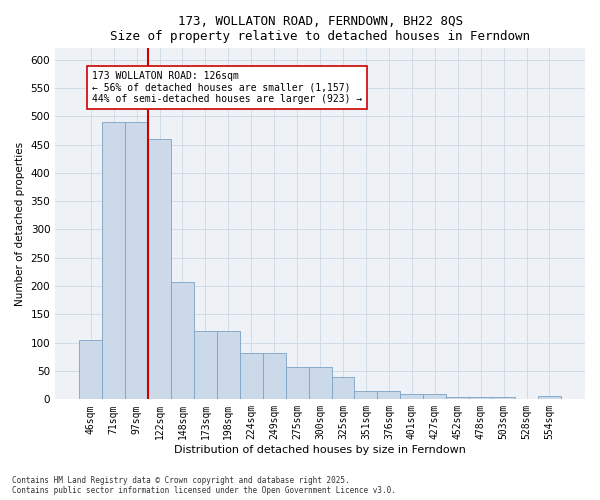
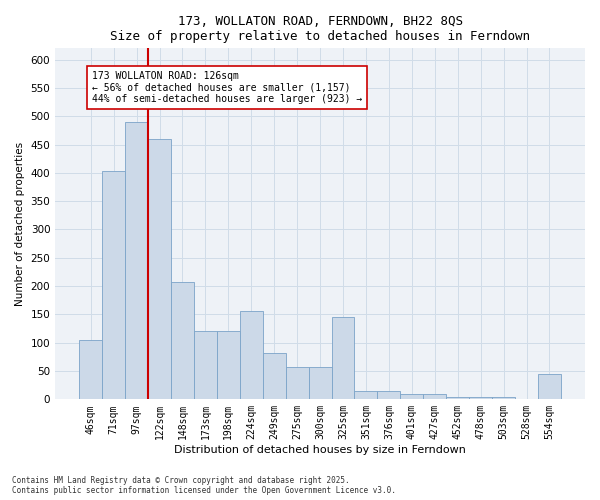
71sqm: 490 -> 404
224sqm: 82 -> 156
325sqm: 40 -> 146
554sqm: 6 -> 44
